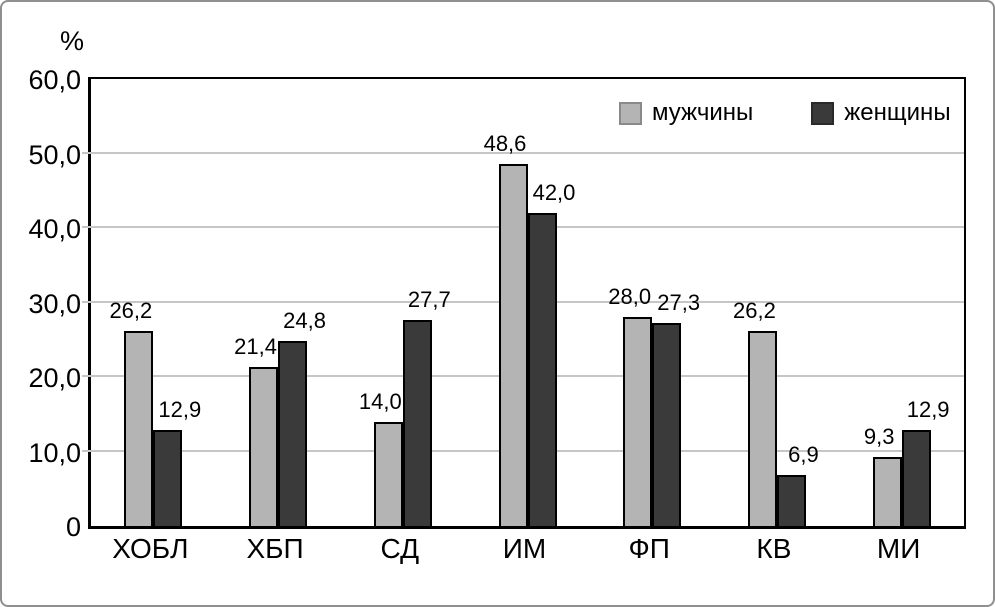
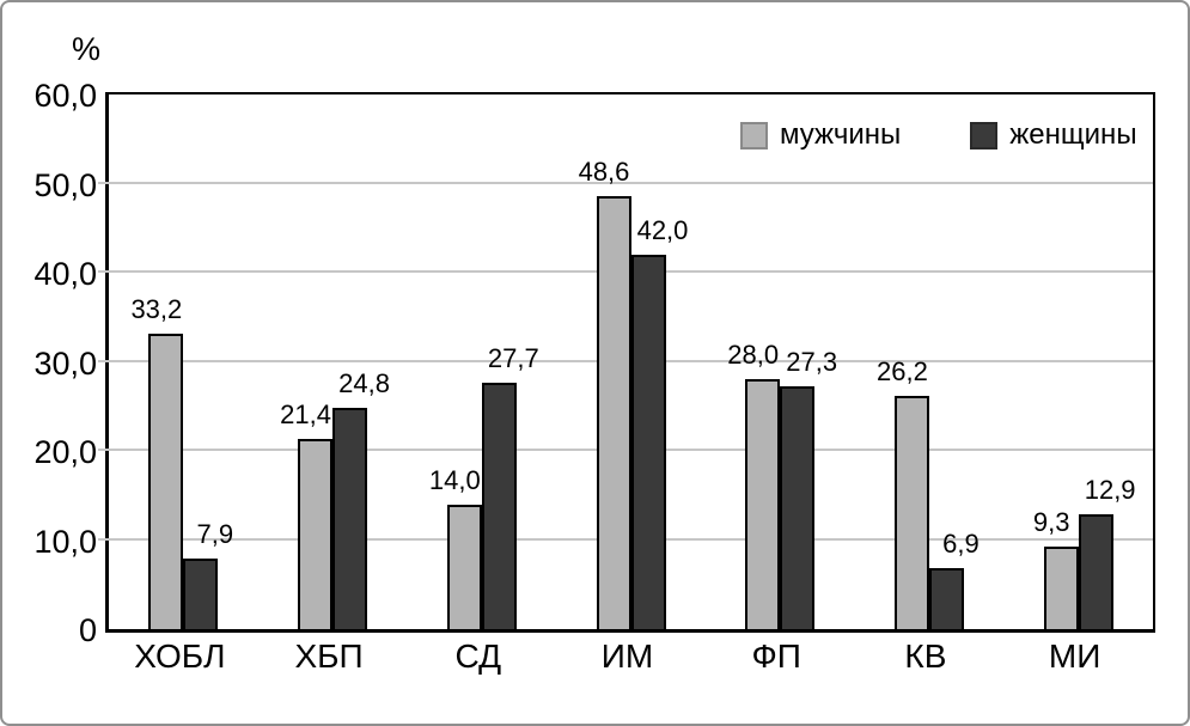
мужчины/ХОБЛ: 26,2 -> 33,2
женщины/ХОБЛ: 12,9 -> 7,9
